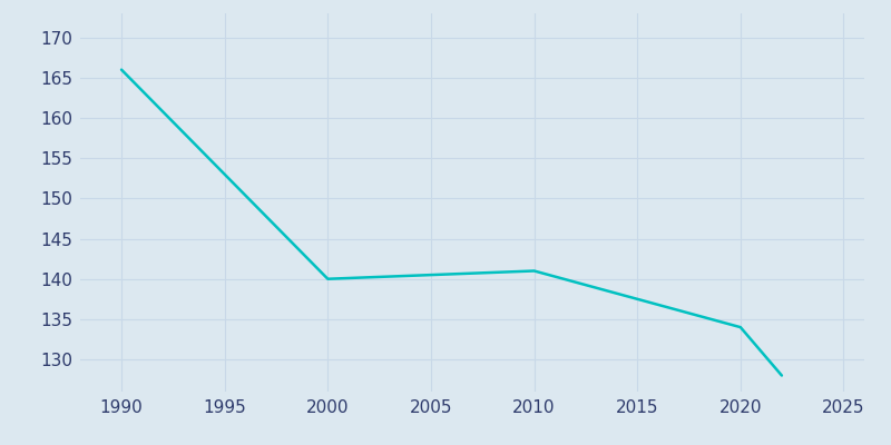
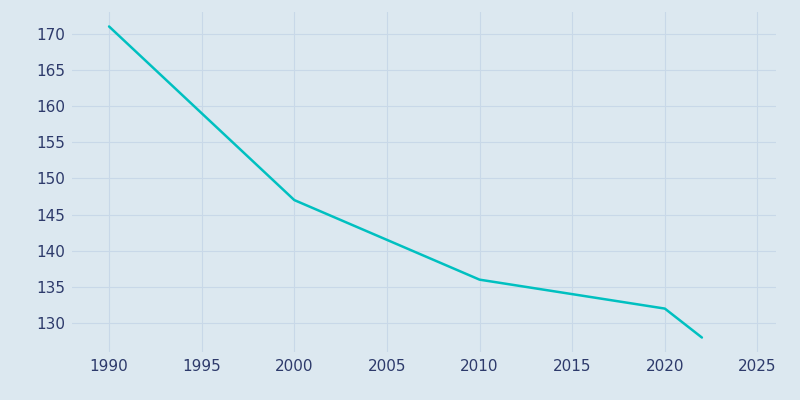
1990: 166 -> 171
2000: 140 -> 147
2010: 141 -> 136
2020: 134 -> 132
